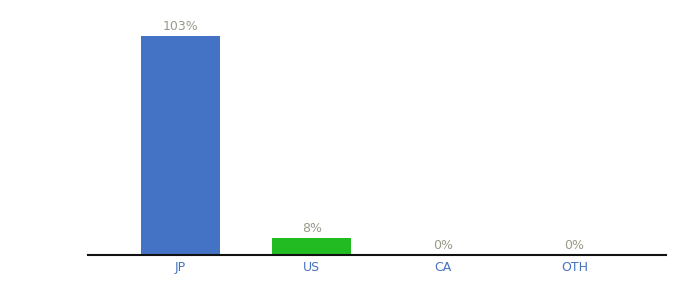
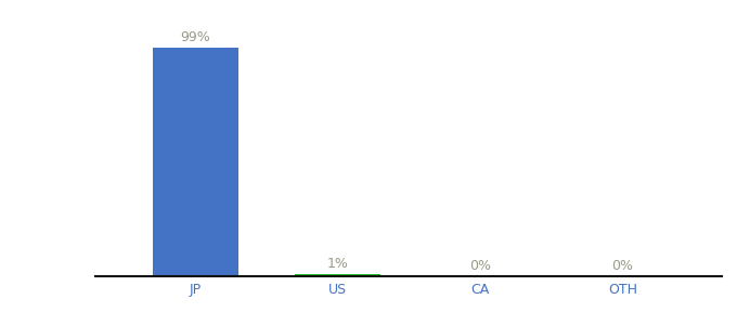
JP: 103% -> 99%
US: 8% -> 1%
